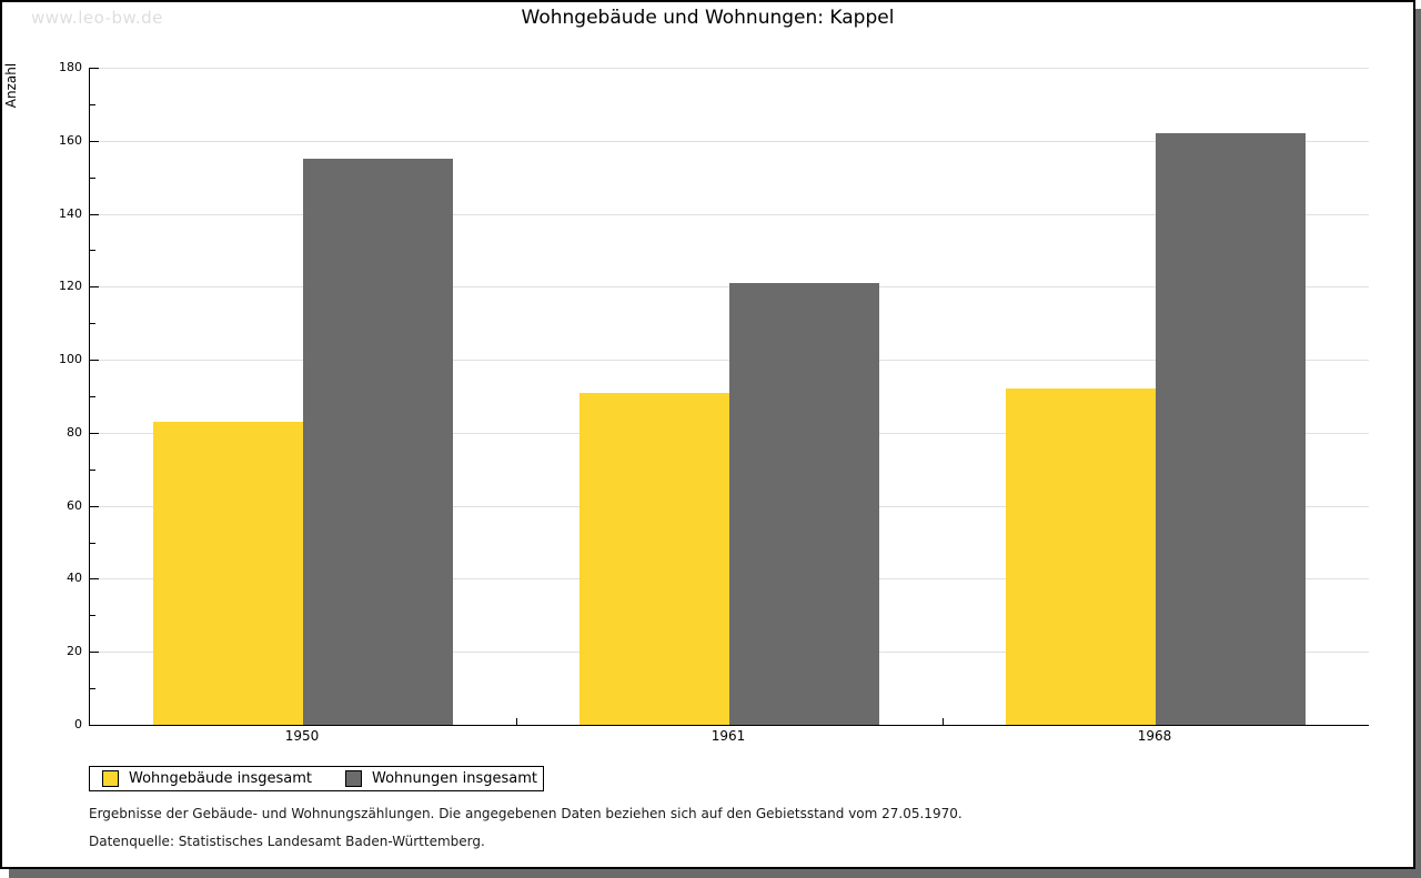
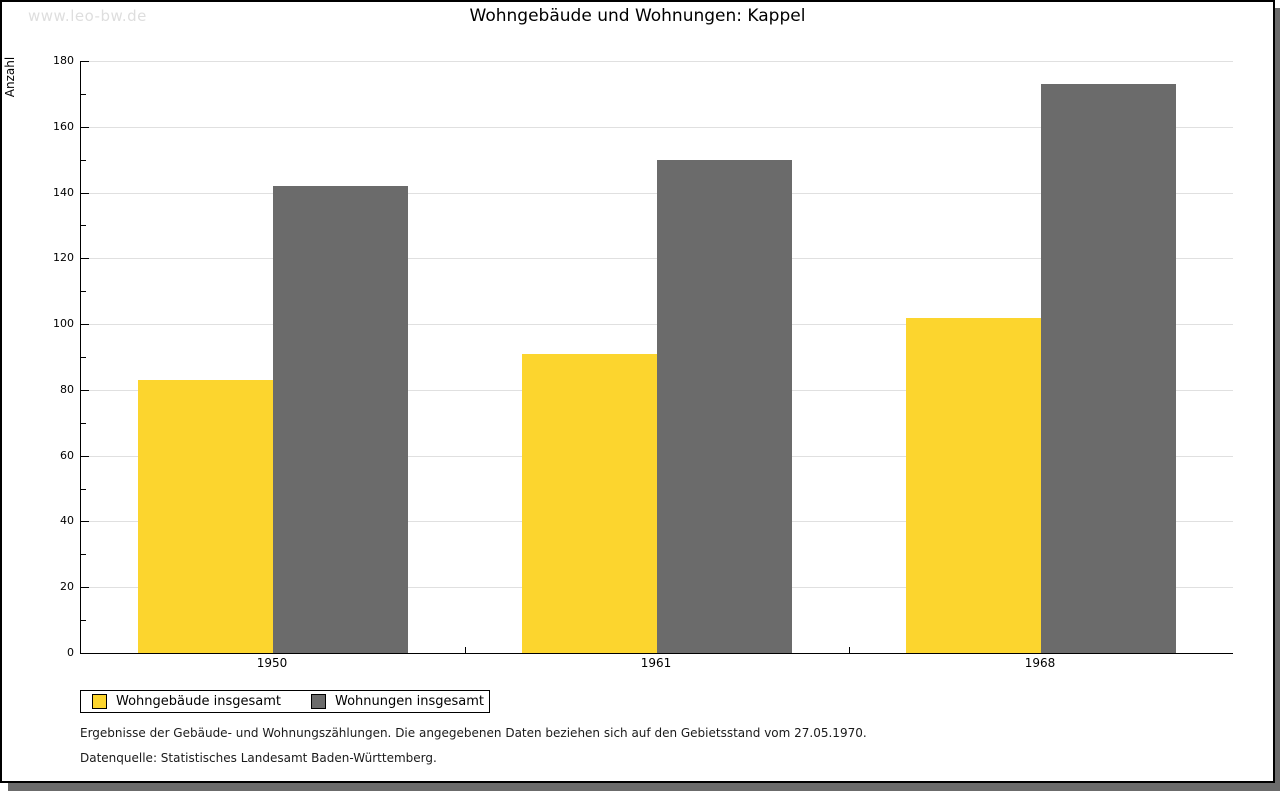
Wohnungen insgesamt/1950: 155 -> 142
Wohnungen insgesamt/1961: 121 -> 150
Wohngebäude insgesamt/1968: 92 -> 102
Wohnungen insgesamt/1968: 162 -> 173
